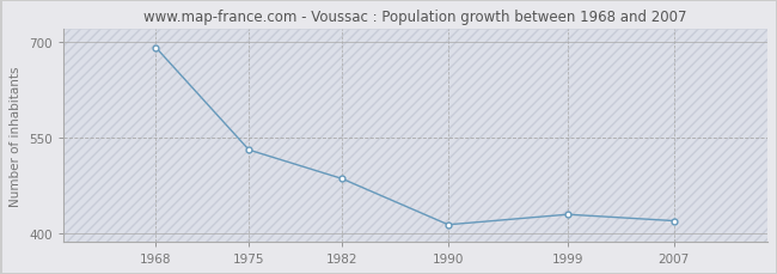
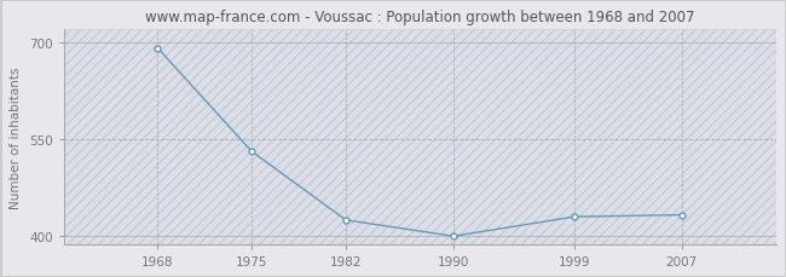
1982: 486 -> 425
1990: 414 -> 400
2007: 420 -> 433
